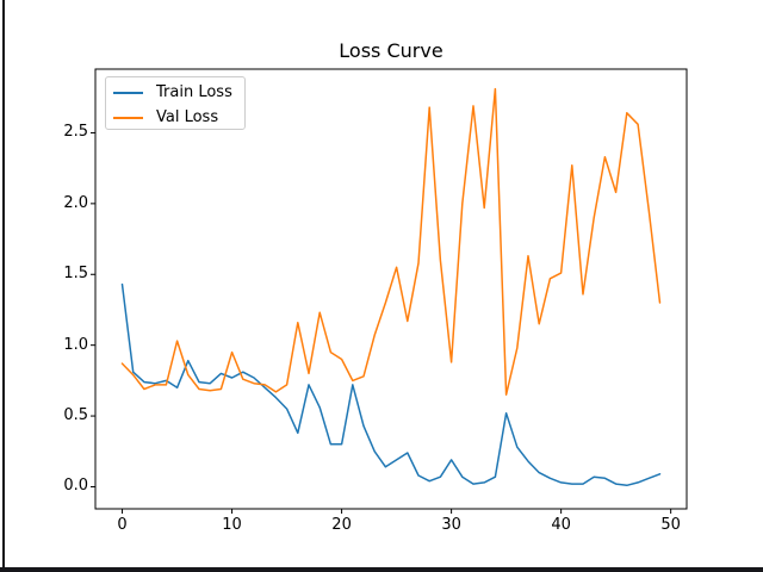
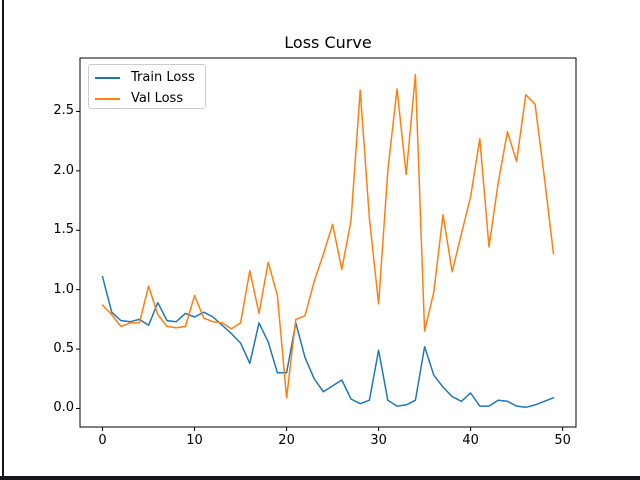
Train Loss/0: 1.43 -> 1.11
Val Loss/20: 0.90 -> 0.09
Train Loss/30: 0.19 -> 0.49
Train Loss/40: 0.03 -> 0.13
Val Loss/40: 1.51 -> 1.78
